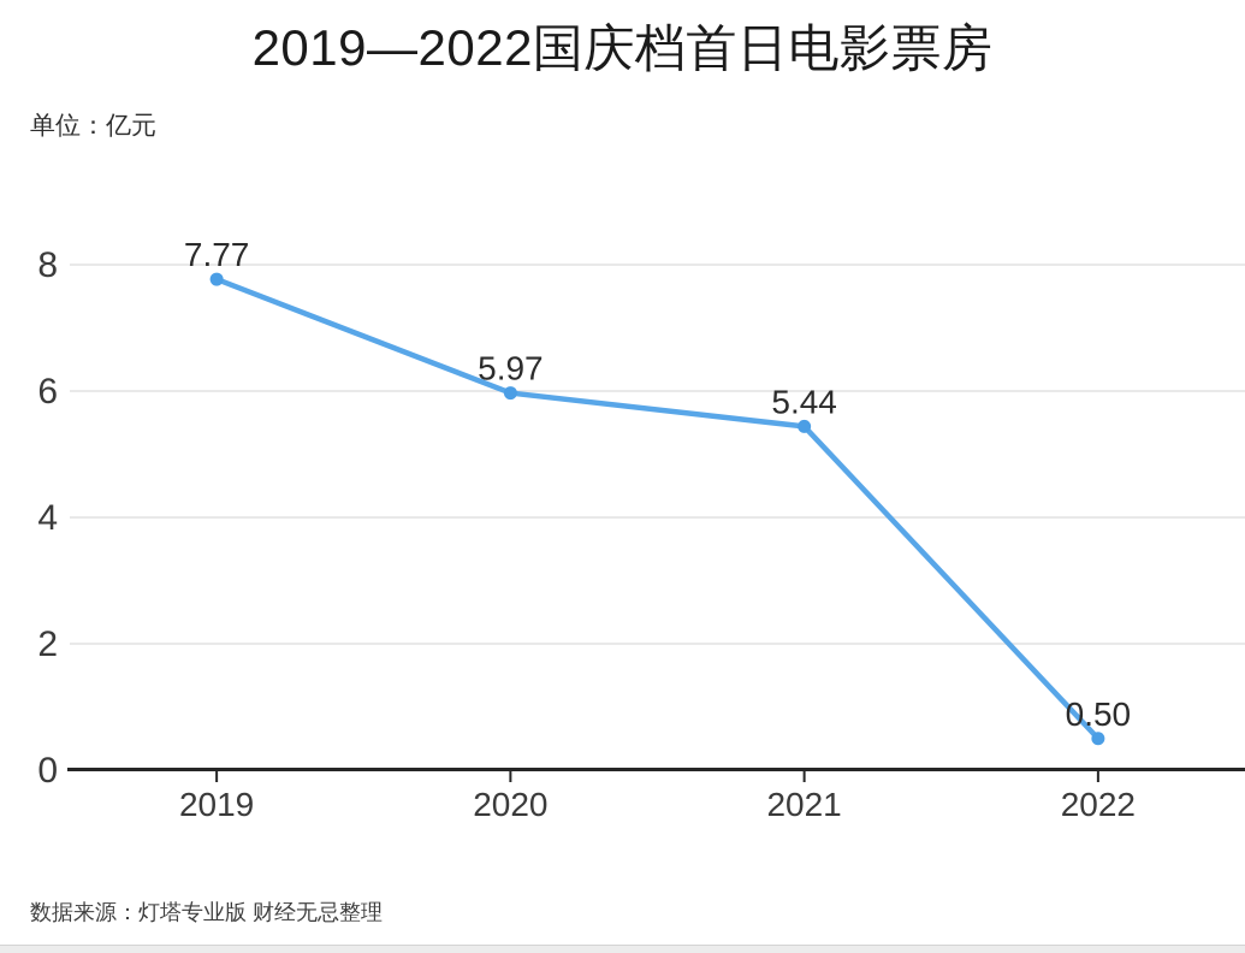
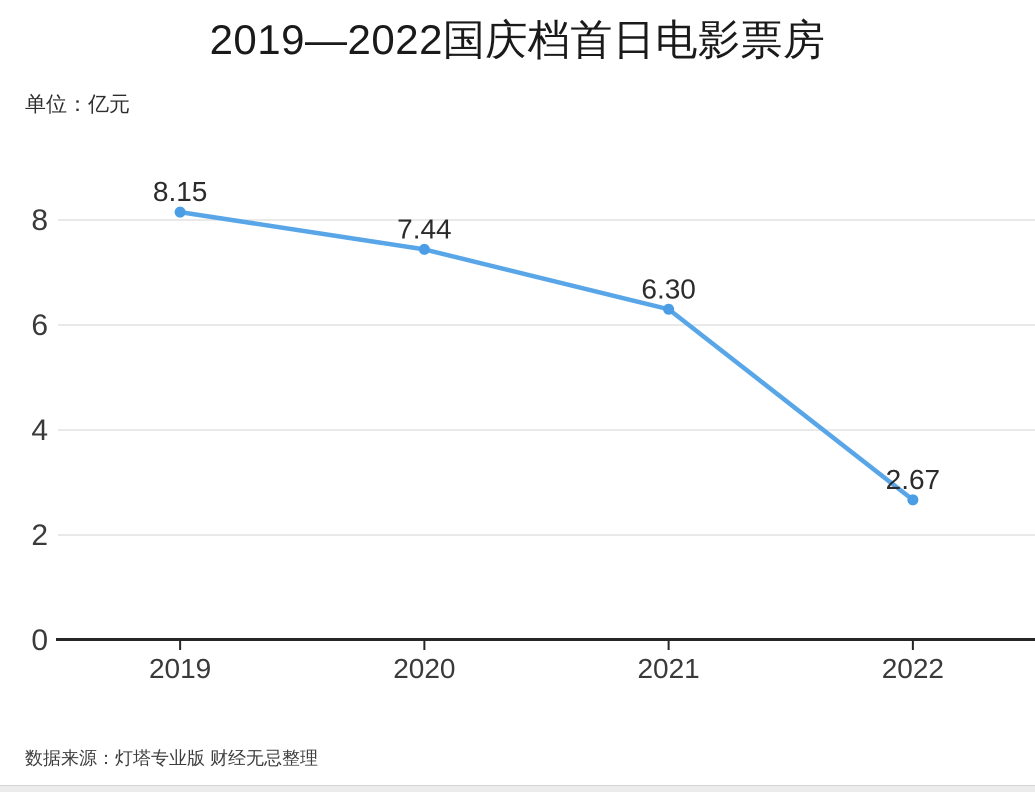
2019: 7.77 -> 8.15
2020: 5.97 -> 7.44
2021: 5.44 -> 6.30
2022: 0.50 -> 2.67
